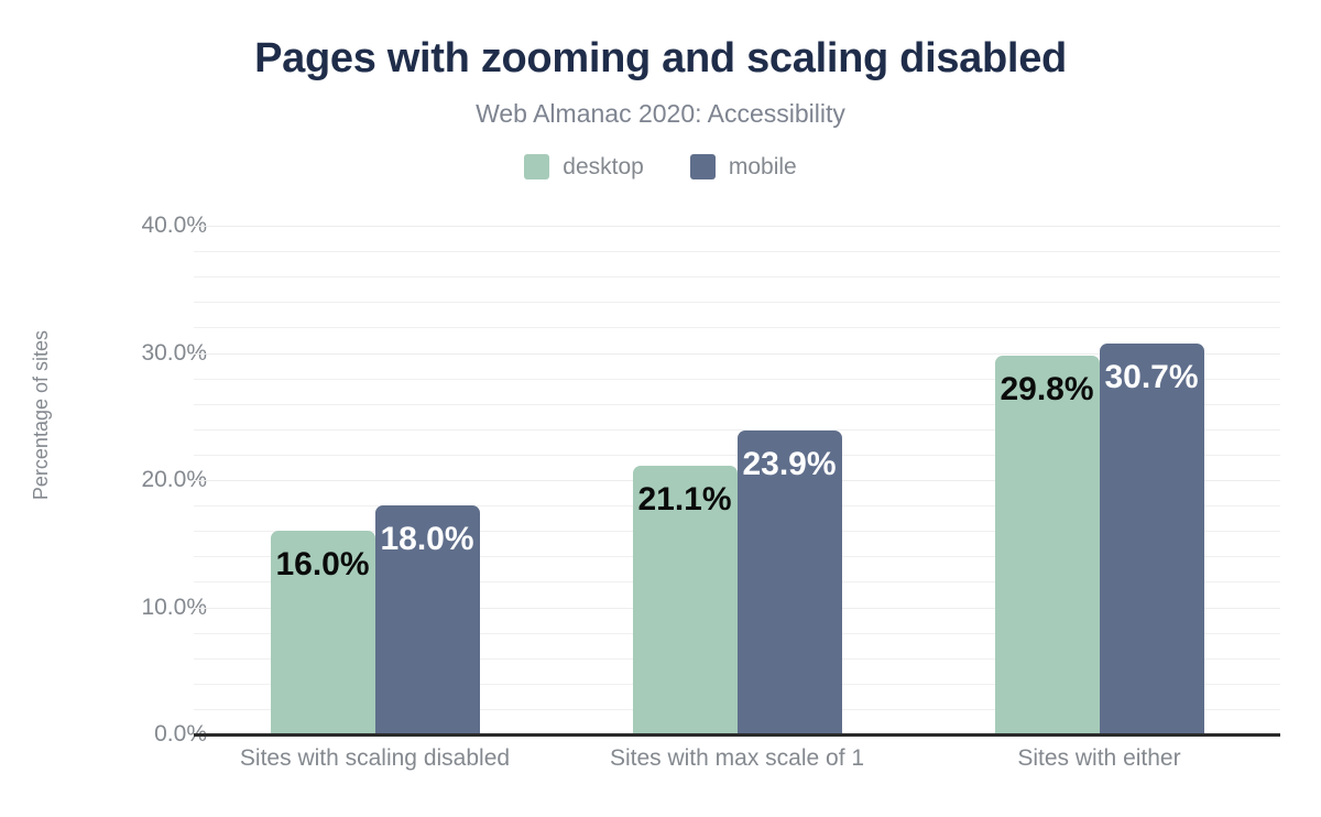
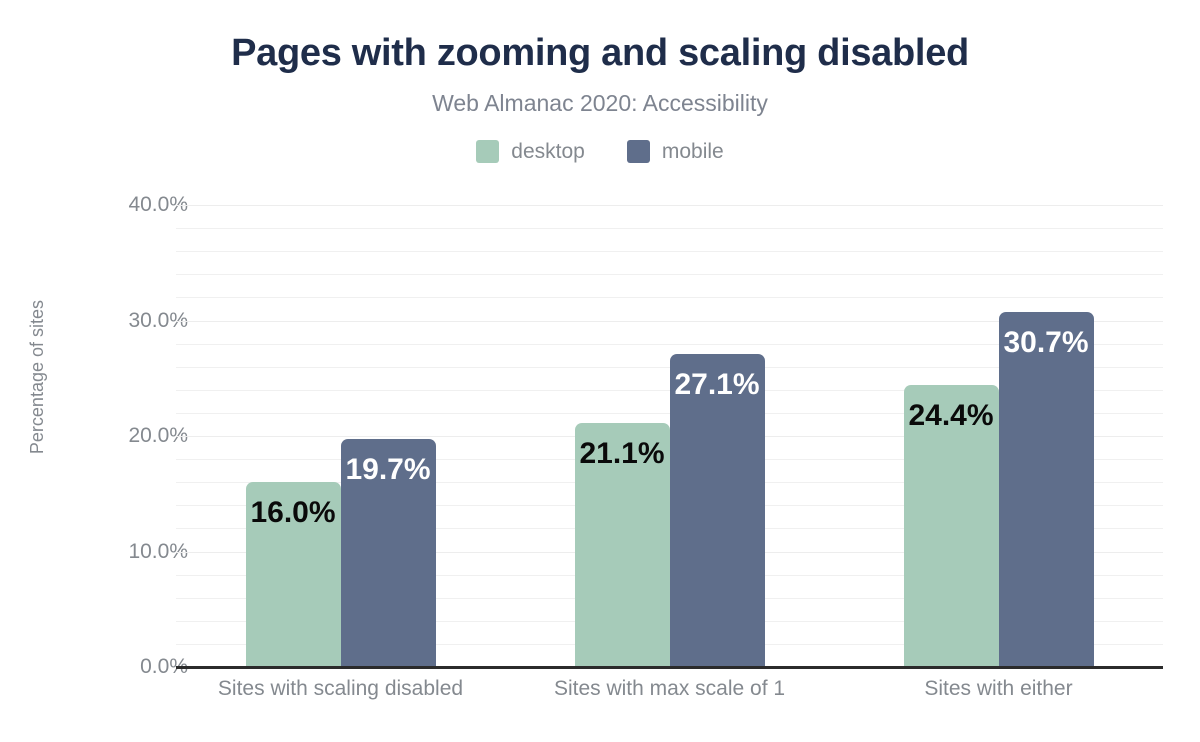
mobile/Sites with scaling disabled: 18.0% -> 19.7%
mobile/Sites with max scale of 1: 23.9% -> 27.1%
desktop/Sites with either: 29.8% -> 24.4%
